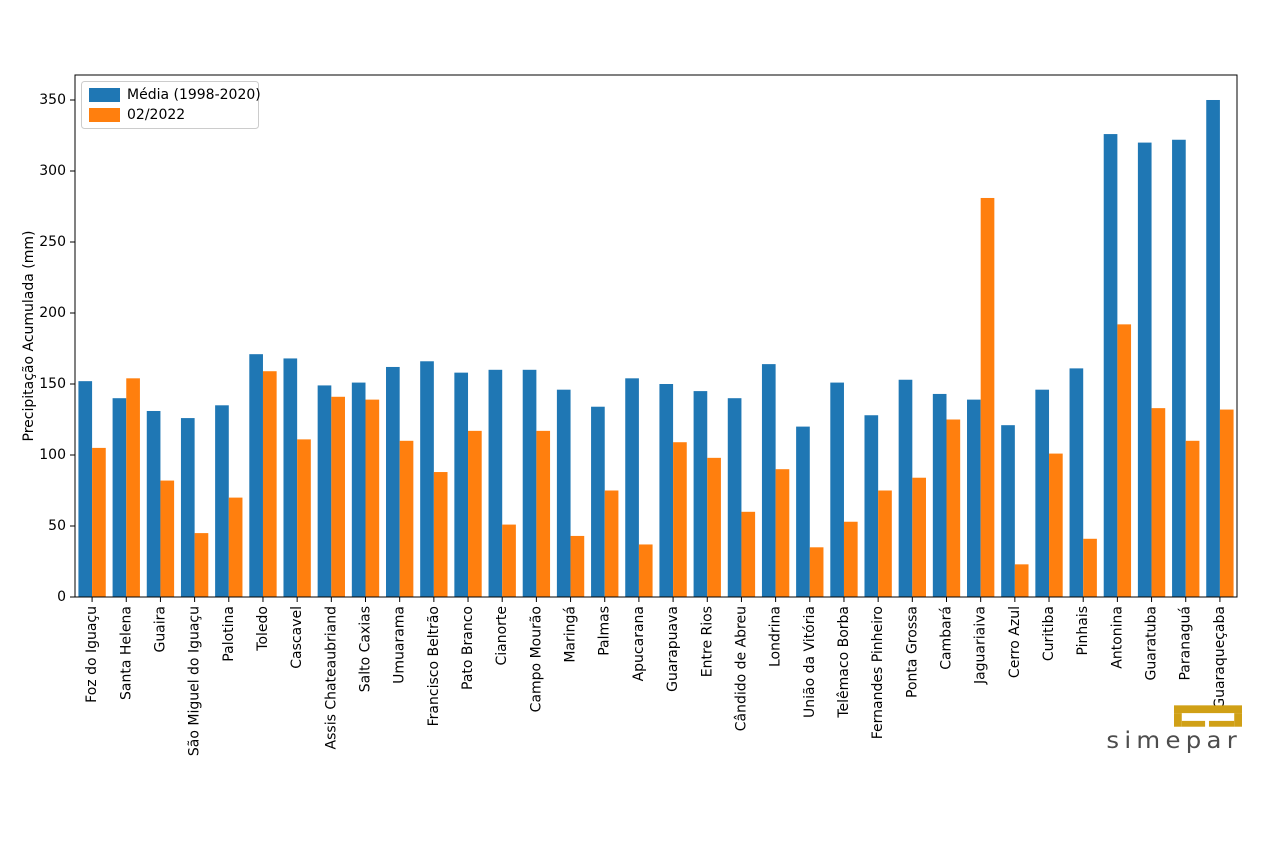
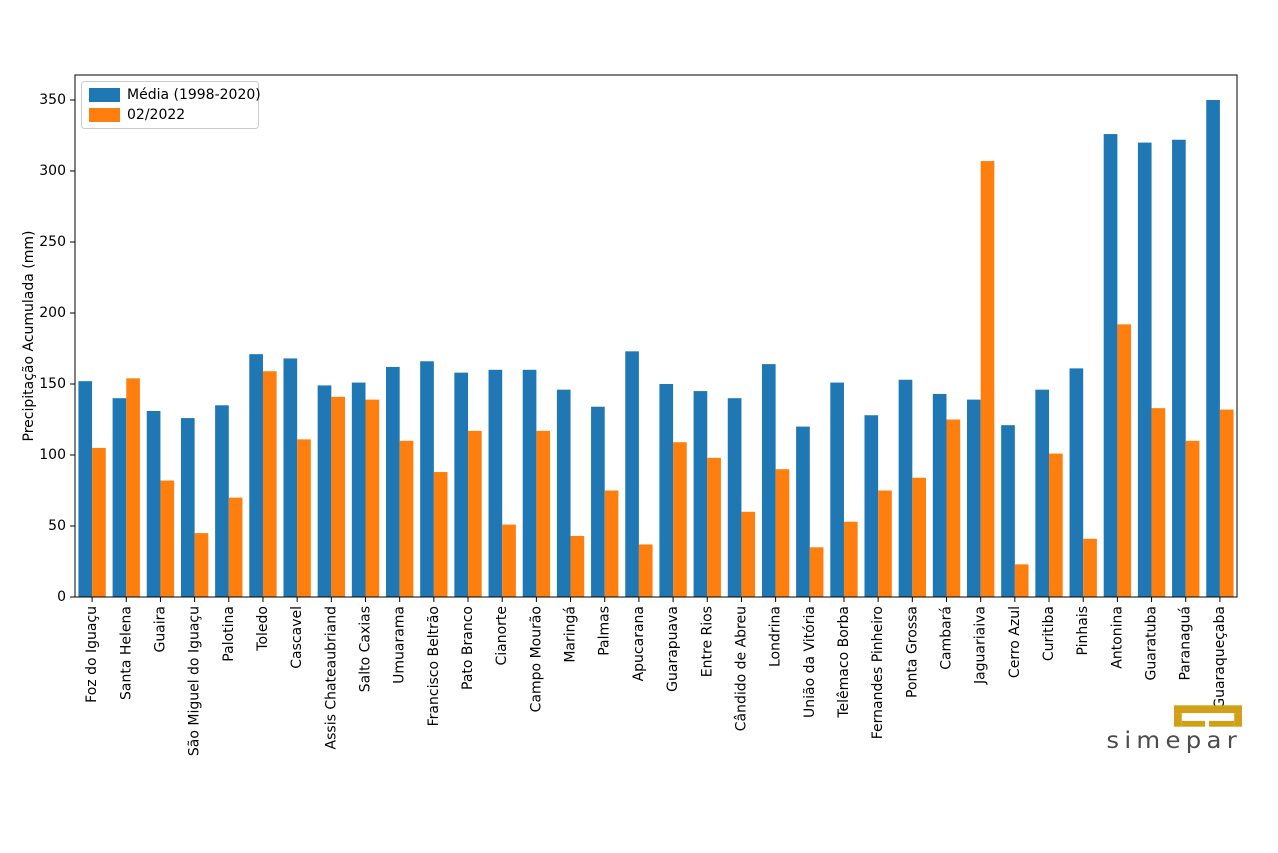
Média (1998-2020)/Apucarana: 154 -> 173
02/2022/Jaguariaiva: 281 -> 307
